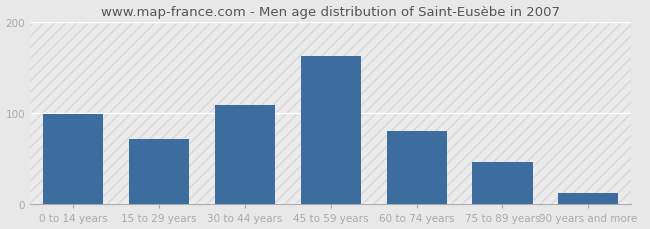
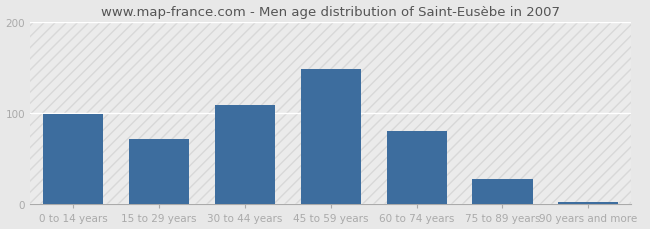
45 to 59 years: 162 -> 148
75 to 89 years: 46 -> 28
90 years and more: 12 -> 3
